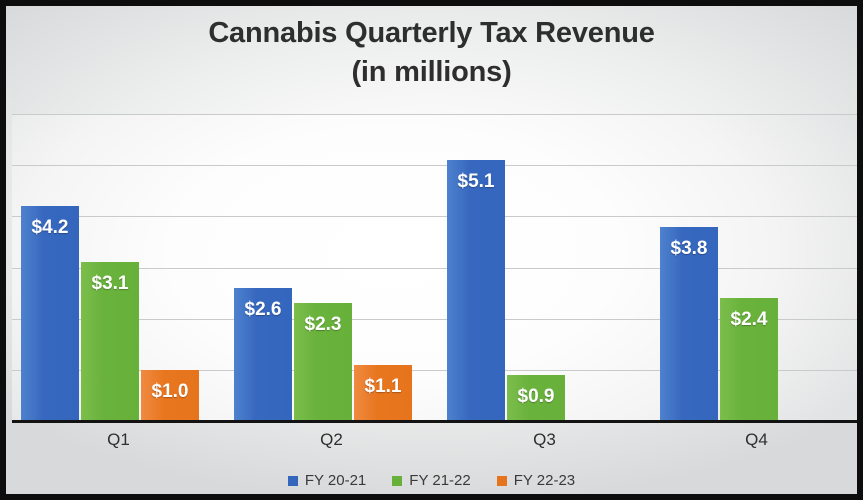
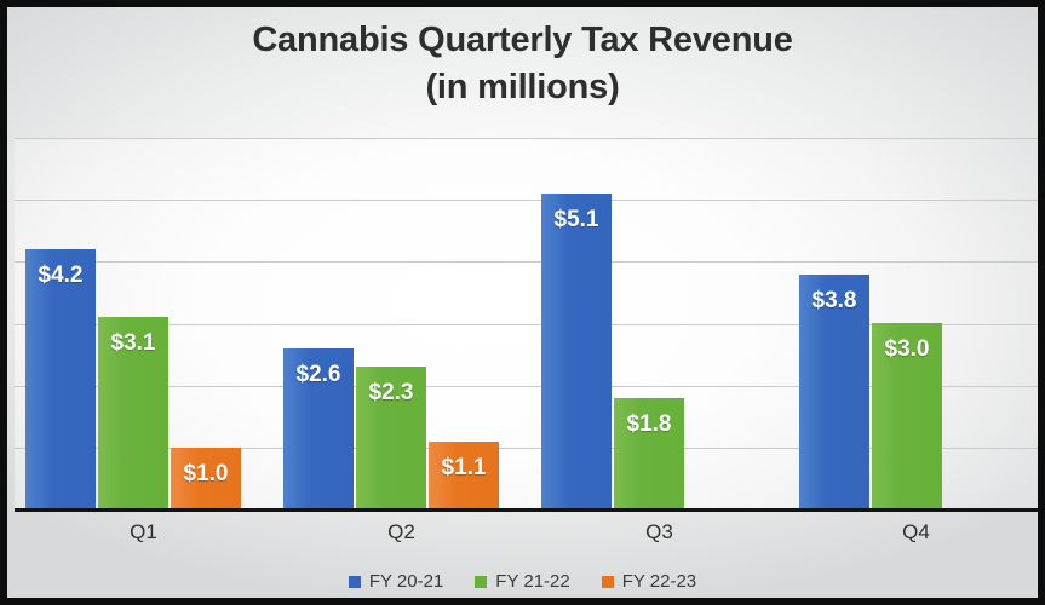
FY 21-22/Q3: $0.9 -> $1.8
FY 21-22/Q4: $2.4 -> $3.0
